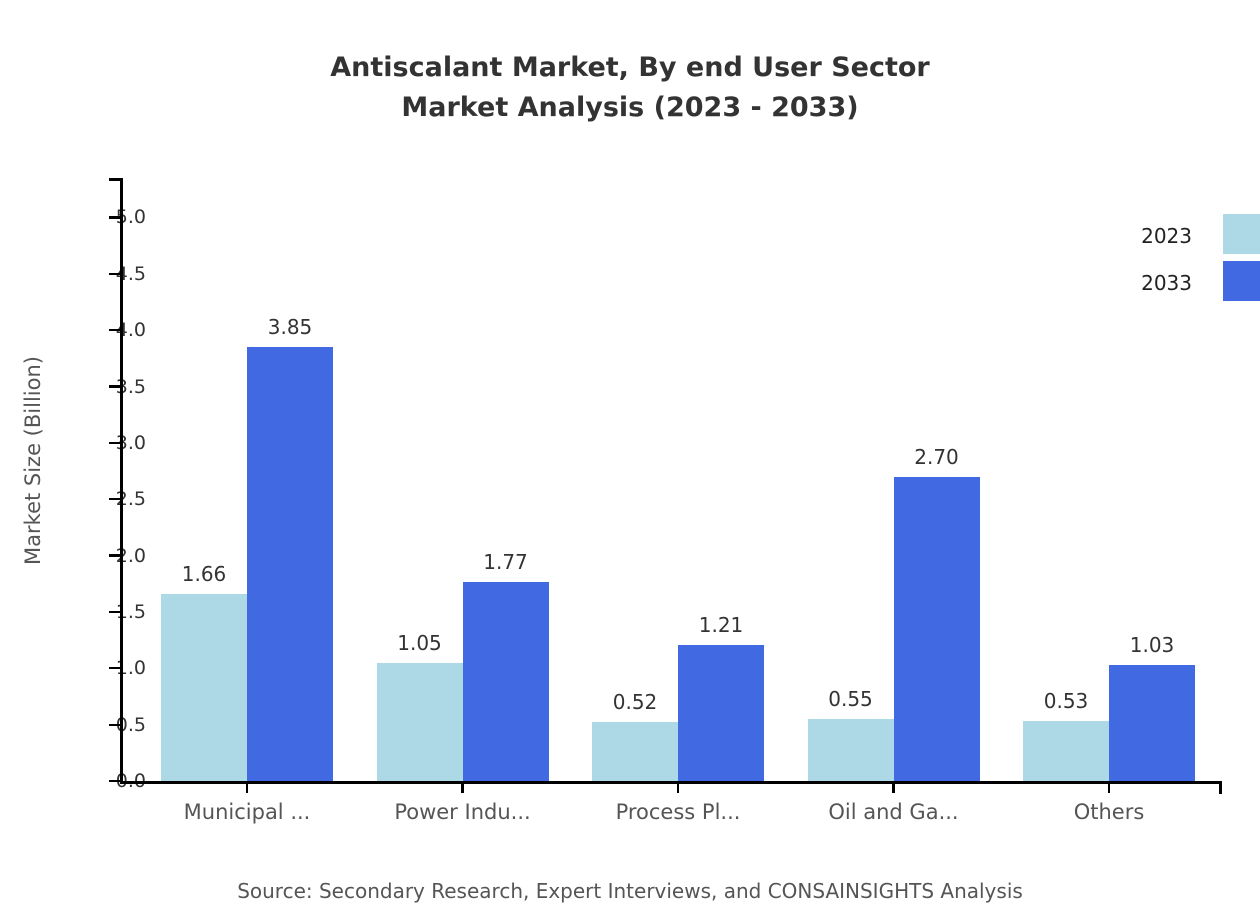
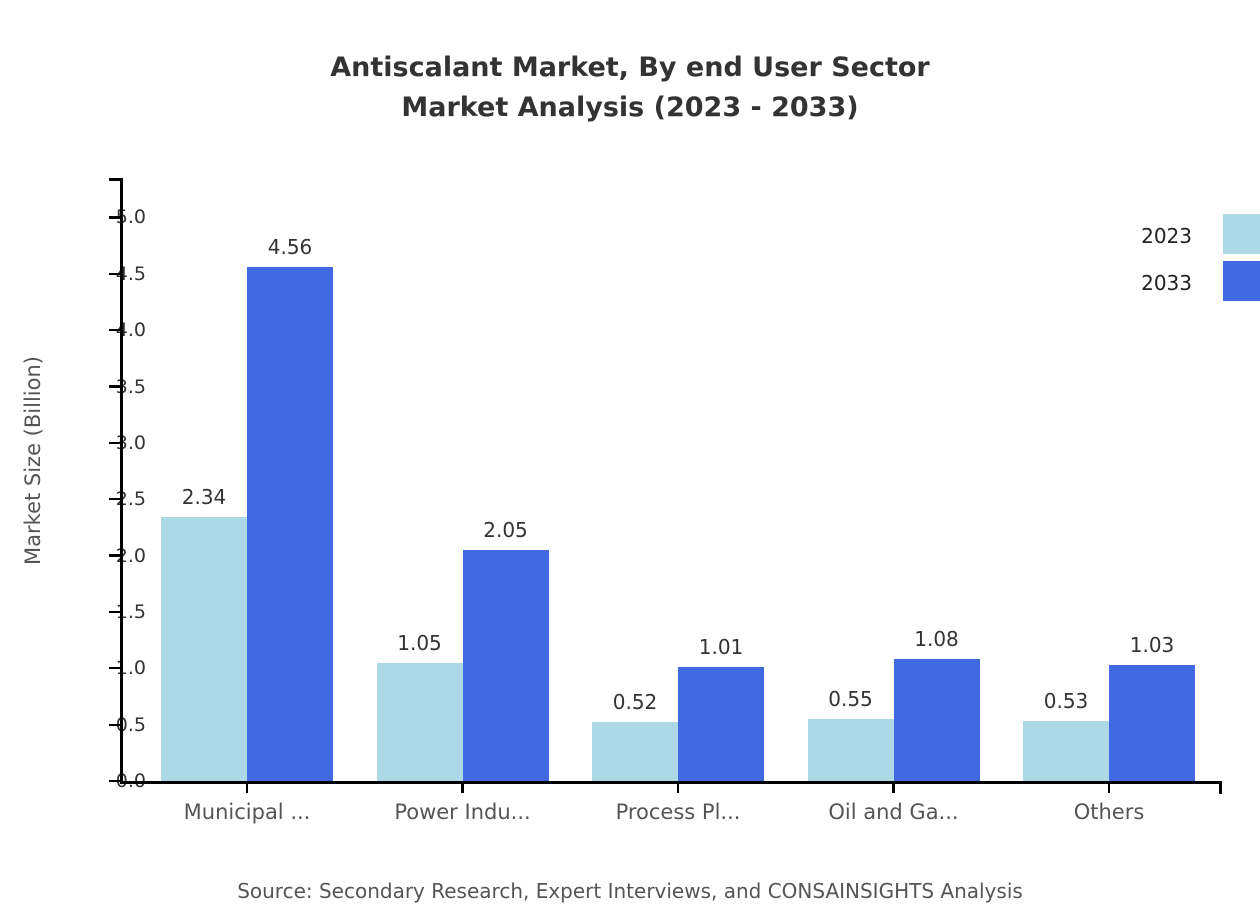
2023/Municipal ...: 1.66 -> 2.34
2033/Municipal ...: 3.85 -> 4.56
2033/Power Indu...: 1.77 -> 2.05
2033/Process Pl...: 1.21 -> 1.01
2033/Oil and Ga...: 2.70 -> 1.08
